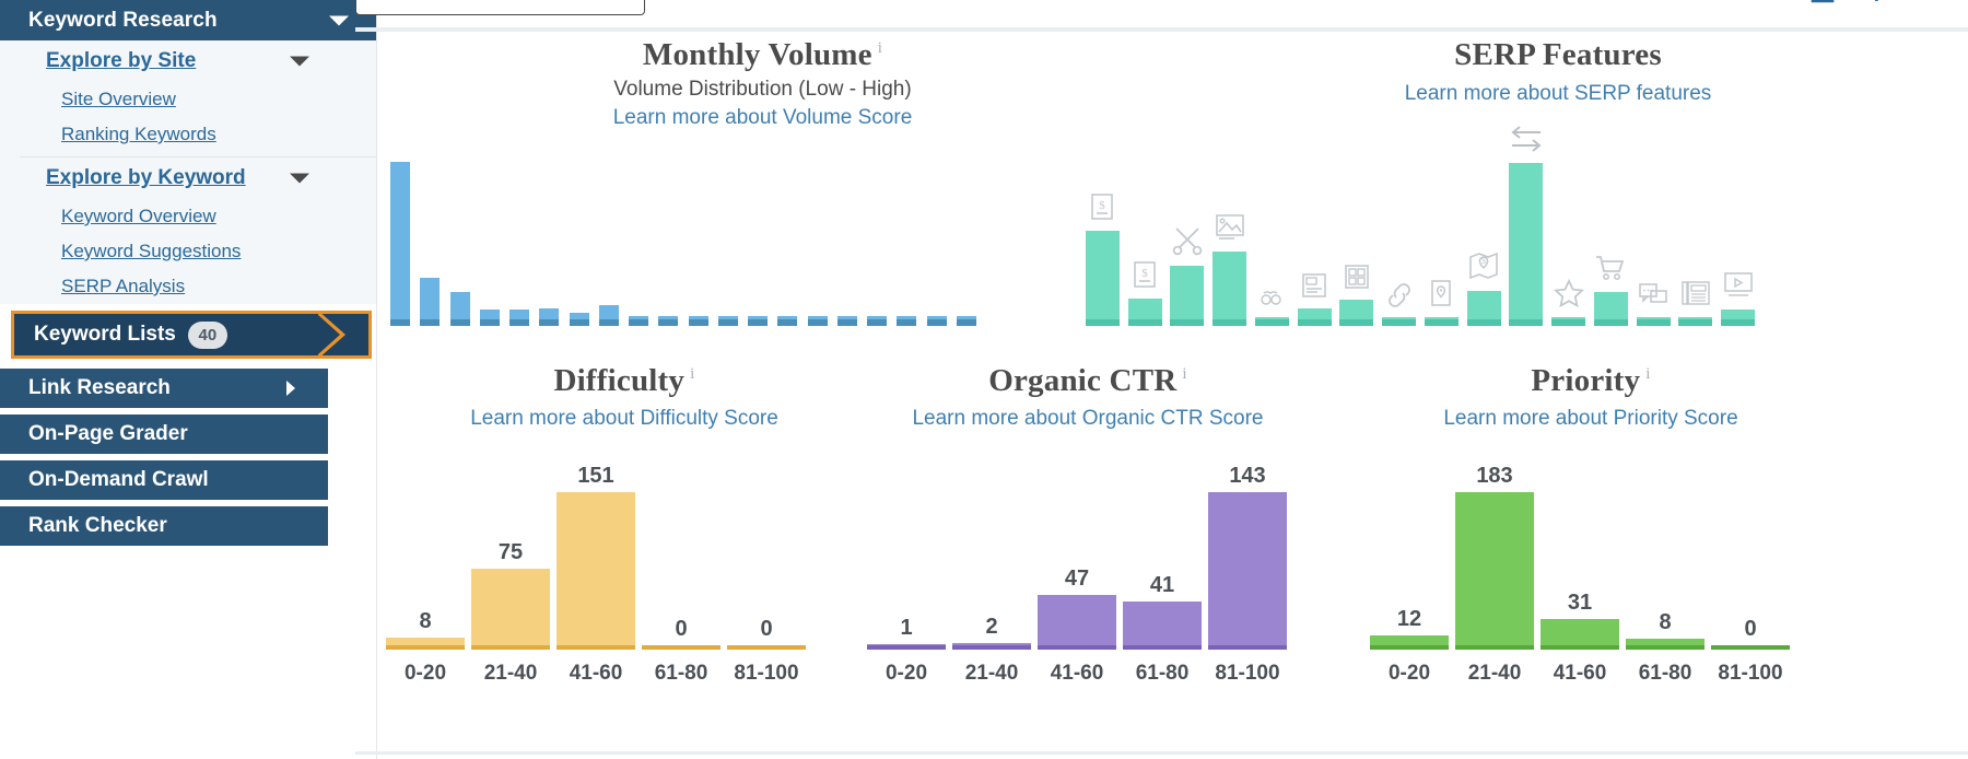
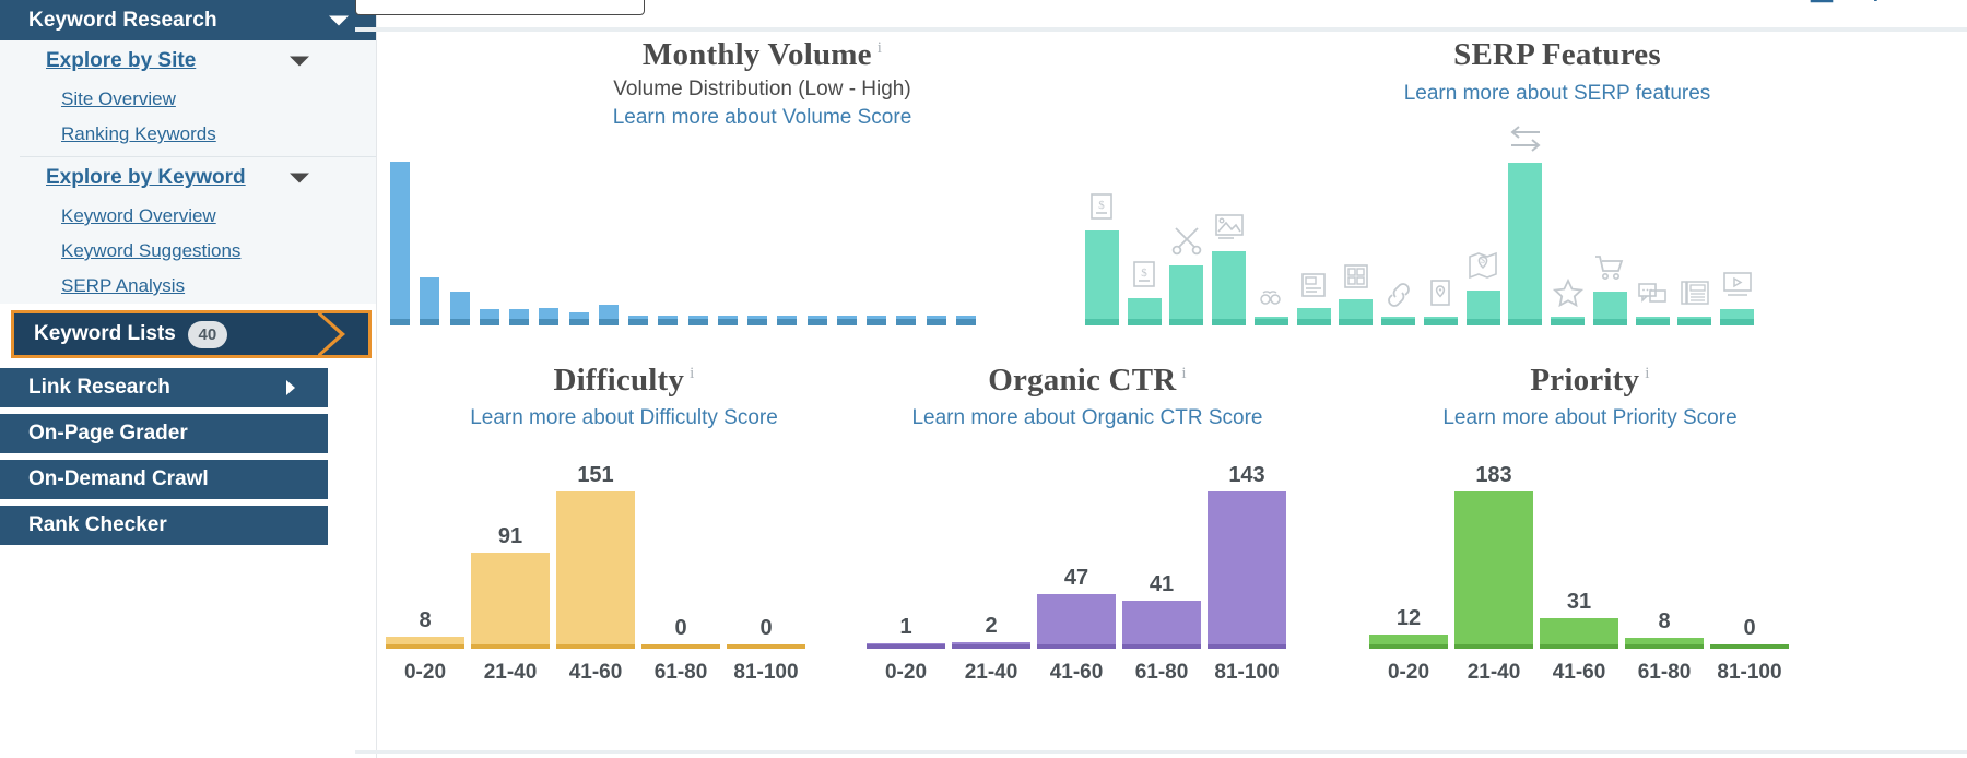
Difficulty/21-40: 75 -> 91
